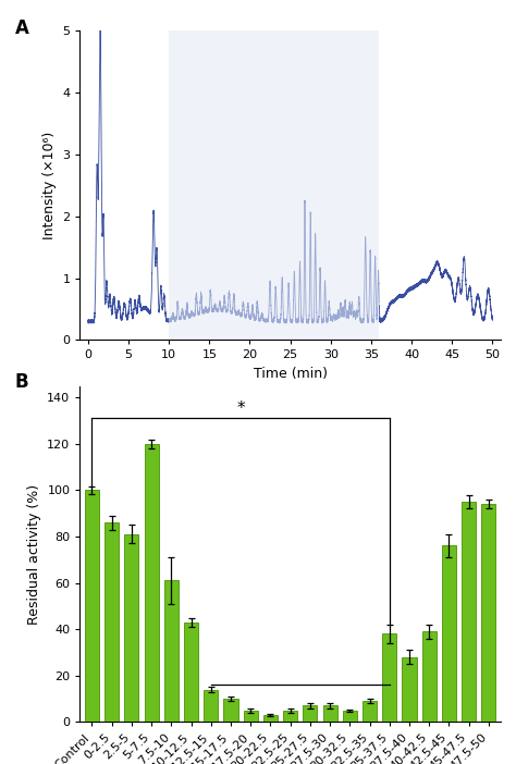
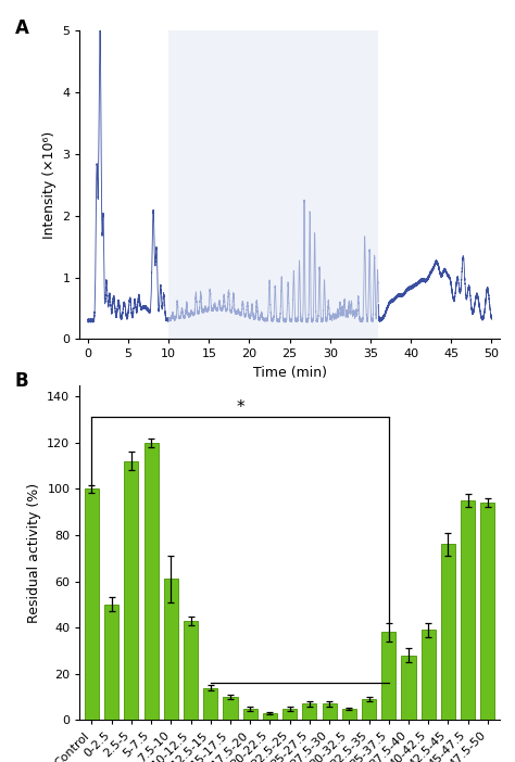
0-2.5: 86 -> 50
2.5-5: 81 -> 112
